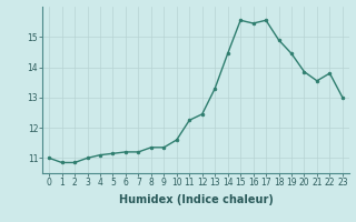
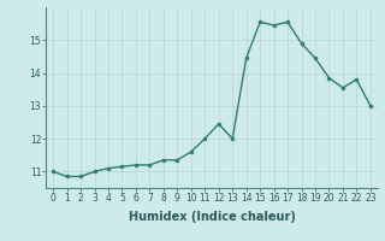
11: 12.25 -> 12.00
13: 13.30 -> 12.00
